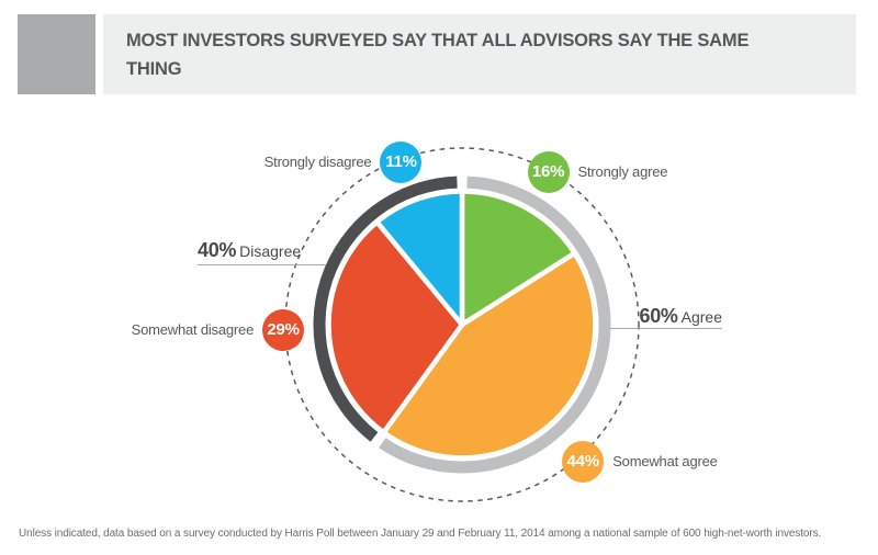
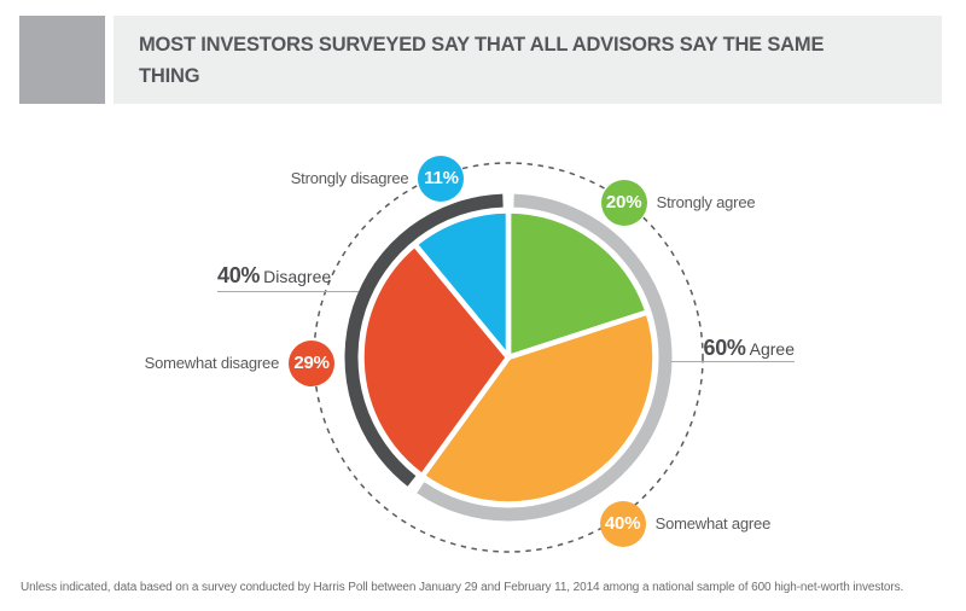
Strongly agree: 16% -> 20%
Somewhat agree: 44% -> 40%
